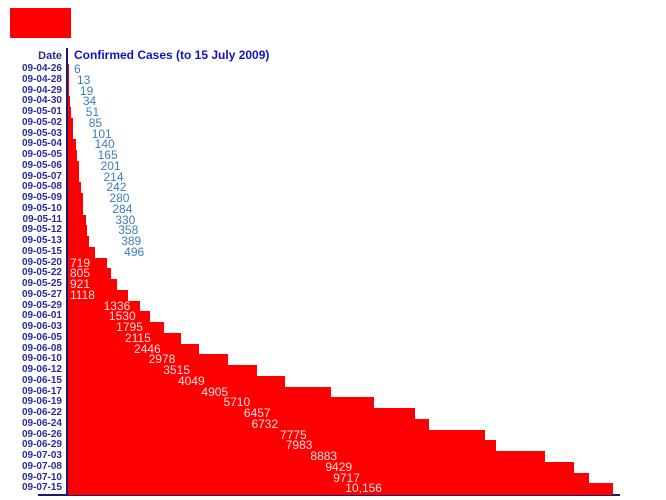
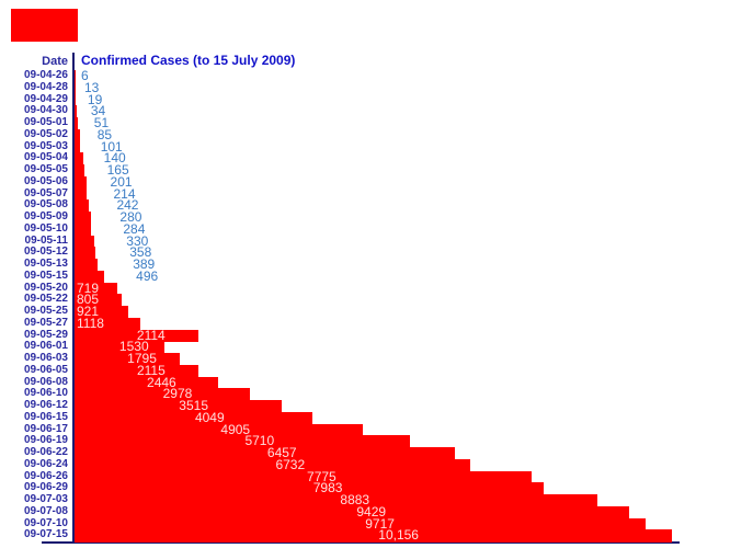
09-05-29: 1336 -> 2114
